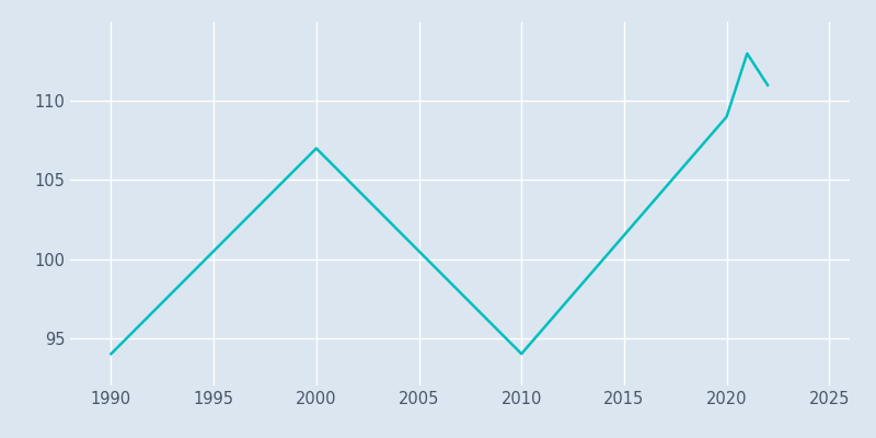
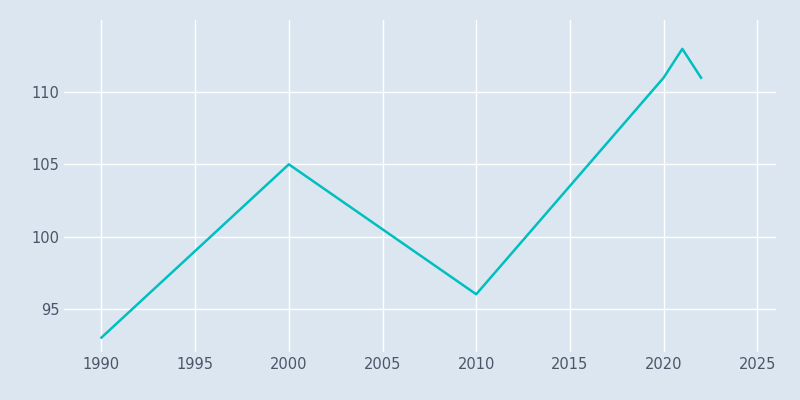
1990: 94 -> 93
2000: 107 -> 105
2010: 94 -> 96
2020: 109 -> 111
